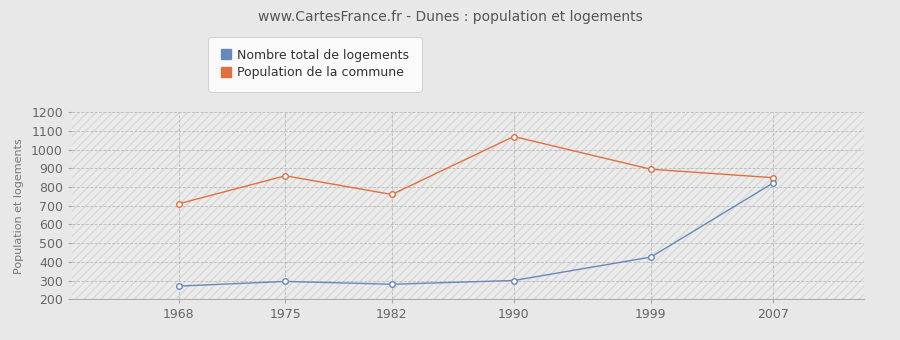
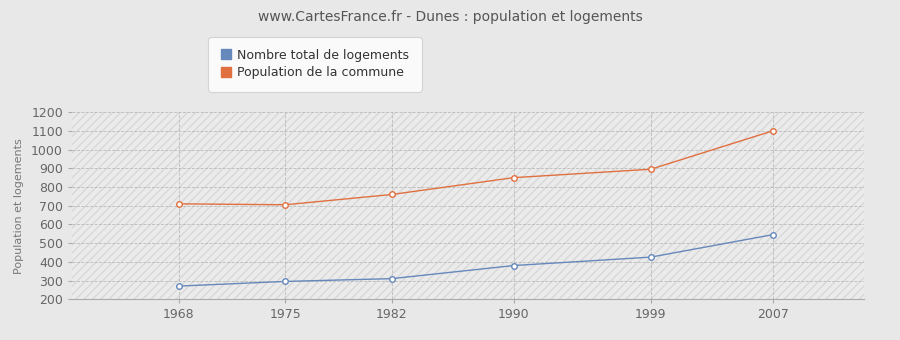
Population de la commune/1975: 860 -> 700
Nombre total de logements/1982: 280 -> 310
Nombre total de logements/1990: 300 -> 380
Population de la commune/1990: 1070 -> 850
Nombre total de logements/2007: 820 -> 540
Population de la commune/2007: 850 -> 1100
